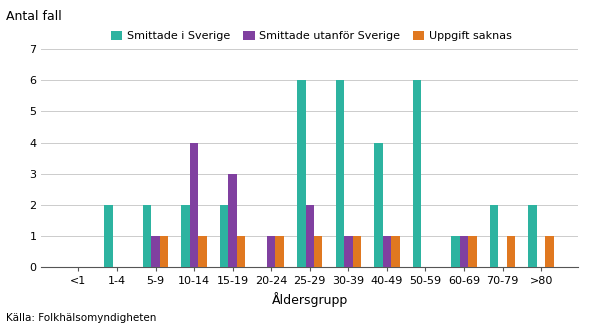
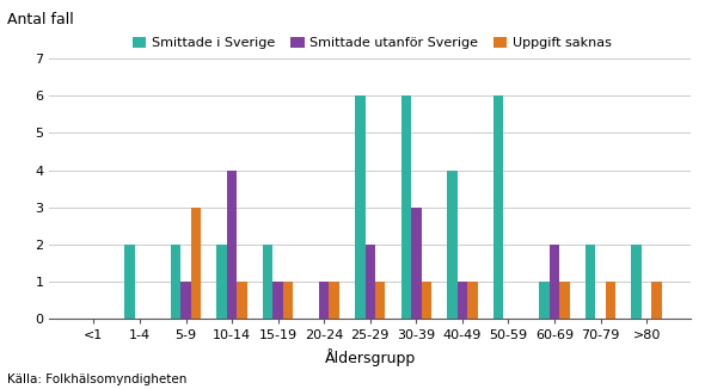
Uppgift saknas/5-9: 1 -> 3
Smittade utanför Sverige/15-19: 3 -> 1
Smittade utanför Sverige/30-39: 1 -> 3
Smittade utanför Sverige/60-69: 1 -> 2
